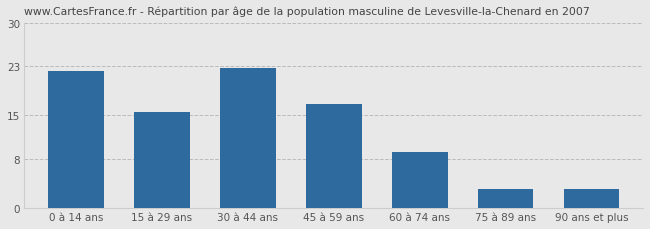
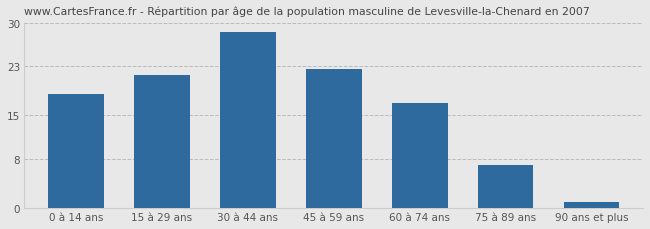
0 à 14 ans: 22.2 -> 18.5
15 à 29 ans: 15.6 -> 21.5
30 à 44 ans: 22.6 -> 28.5
45 à 59 ans: 16.8 -> 22.5
60 à 74 ans: 9.0 -> 17.0
75 à 89 ans: 3.0 -> 7.0
90 ans et plus: 3.0 -> 1.0
